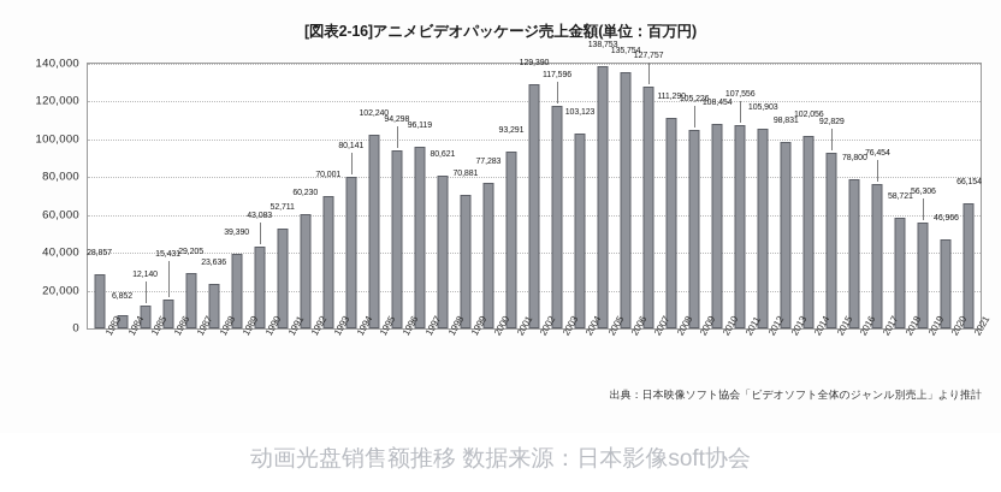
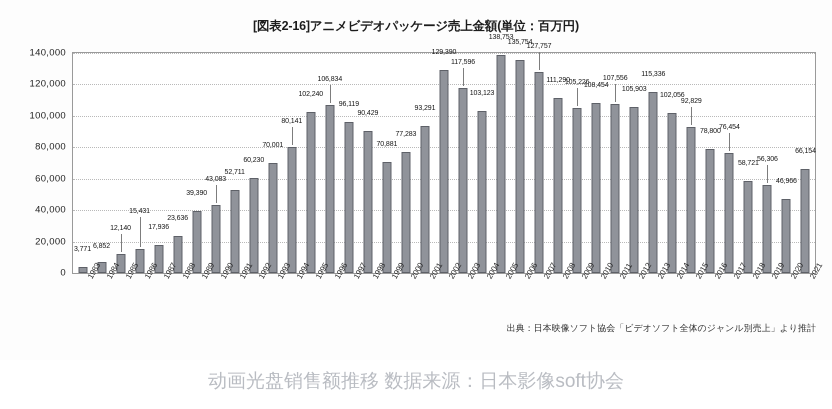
1983: 28,857 -> 3,771
1987: 29,205 -> 17,936
1996: 94,298 -> 106,834
1998: 80,621 -> 90,429
2013: 98,831 -> 115,336
